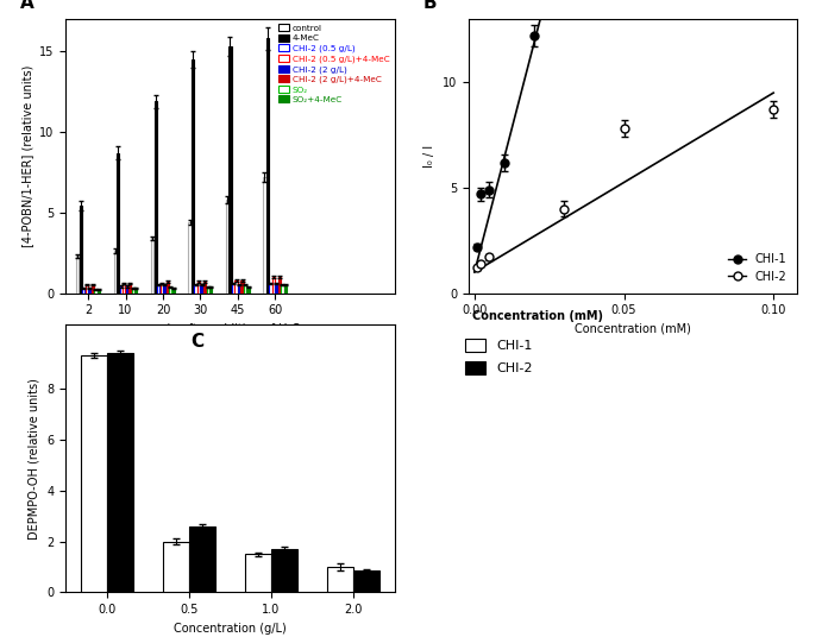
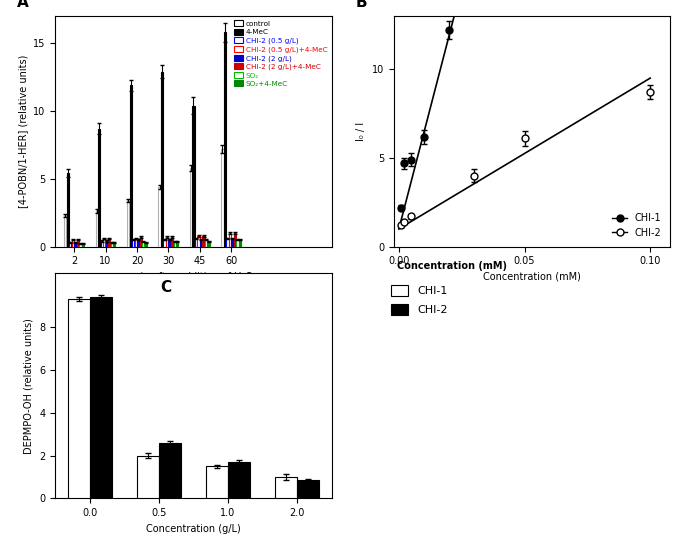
4-MeC/30: 14.5 -> 12.9
4-MeC/45: 15.3 -> 10.4
CHI-2/0.05: 7.8 -> 6.1
